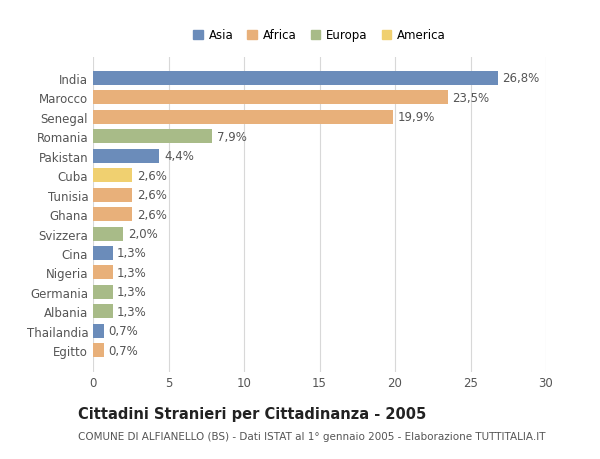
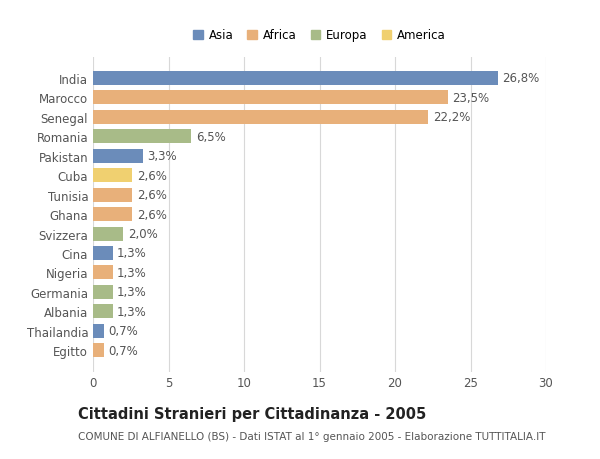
Senegal: 19,9% -> 22,2%
Romania: 7,9% -> 6,5%
Pakistan: 4,4% -> 3,3%
